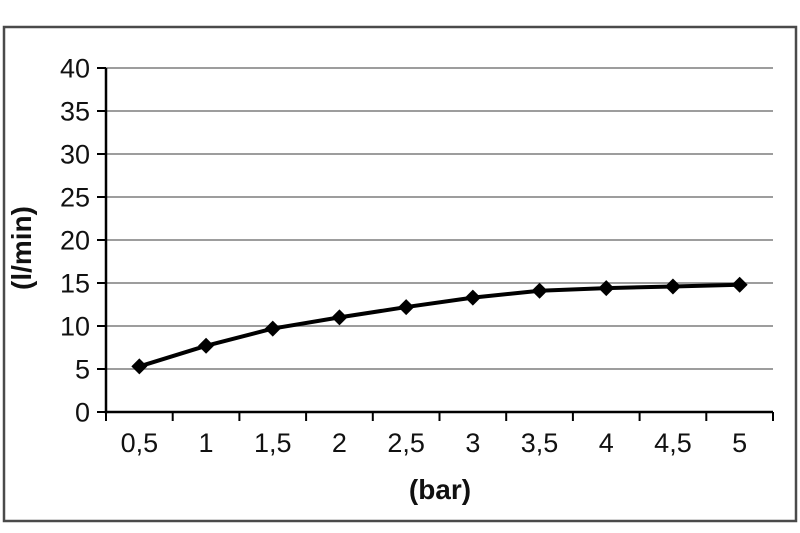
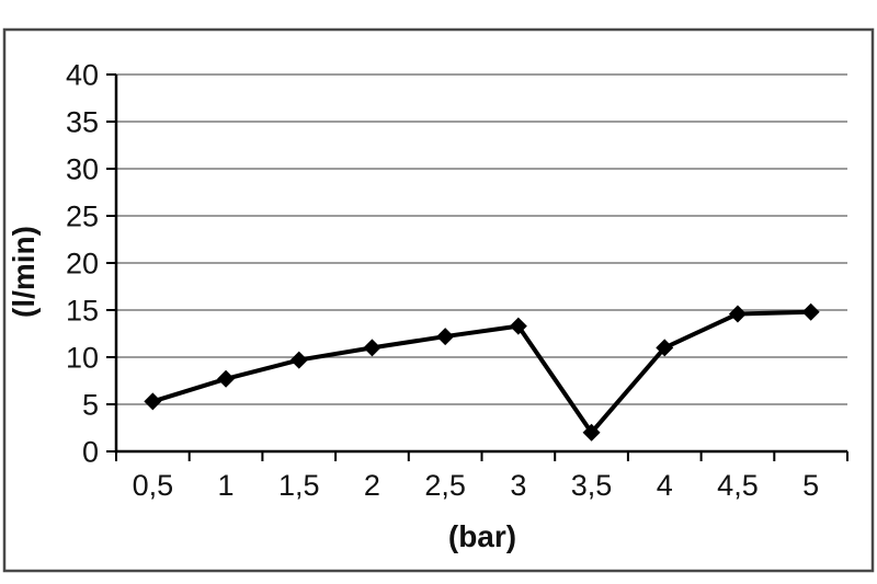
3,5: 14 -> 2
4: 14 -> 11
